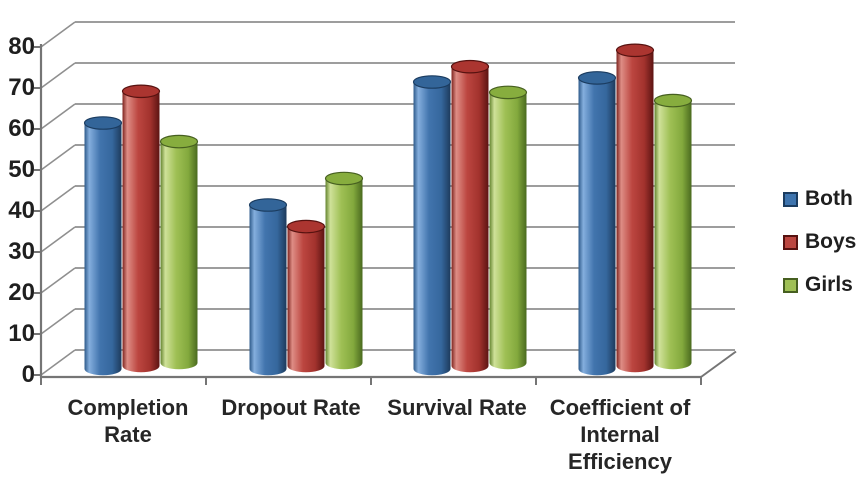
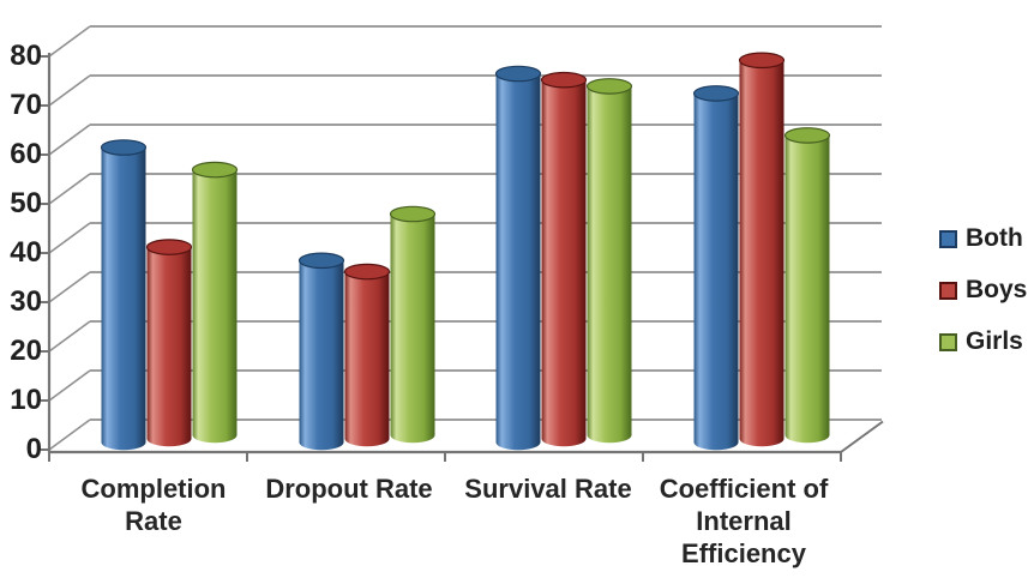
Boys/Completion Rate: 67 -> 39
Both/Dropout Rate: 40 -> 37
Both/Survival Rate: 70 -> 75
Girls/Survival Rate: 66 -> 71
Girls/Coefficient of Internal Efficiency: 64 -> 61
